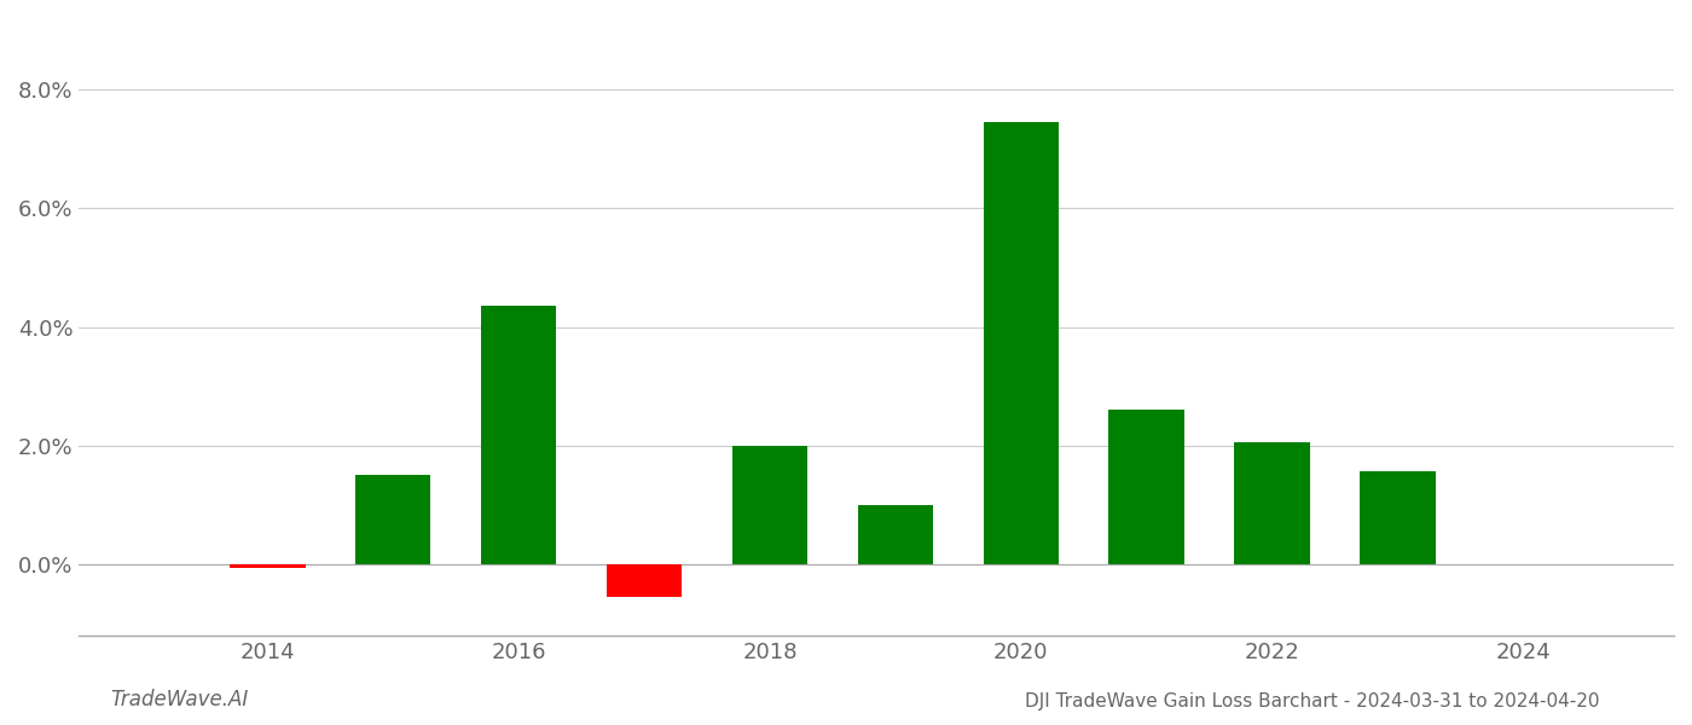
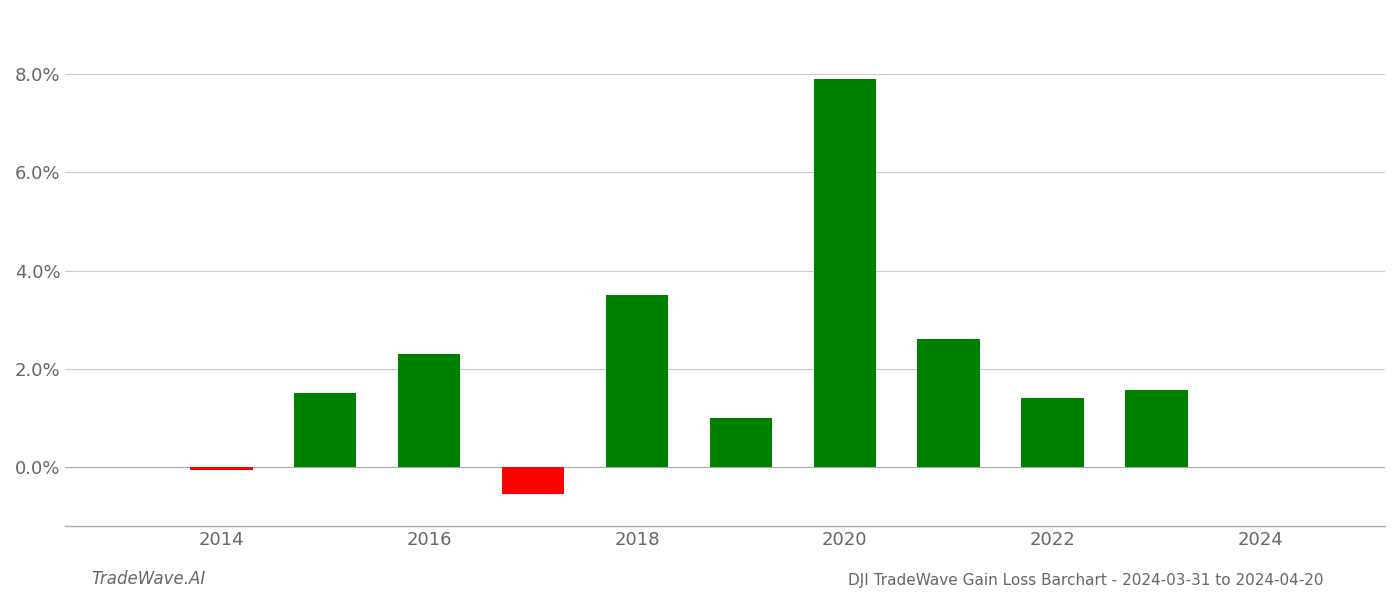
2016: 4.35% -> 2.30%
2018: 2.00% -> 3.50%
2020: 7.45% -> 7.90%
2022: 2.05% -> 1.40%
